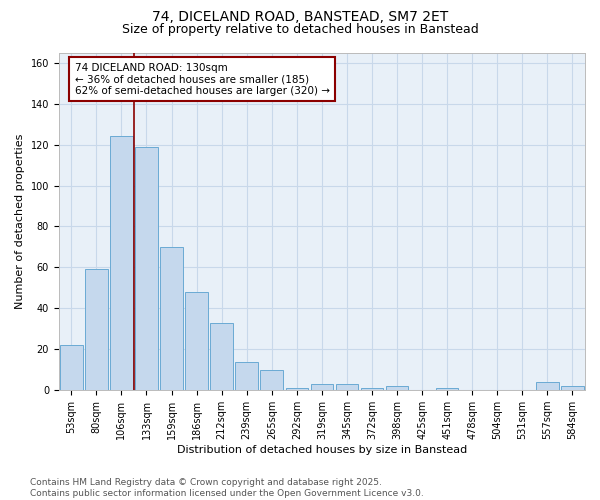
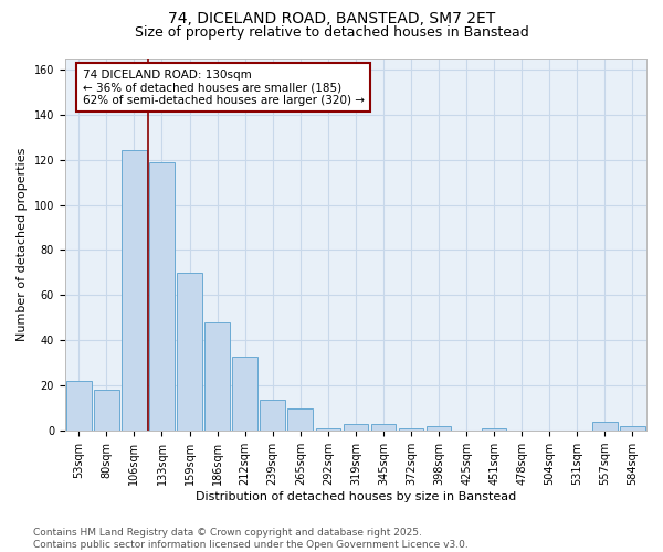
80sqm: 59 -> 18
